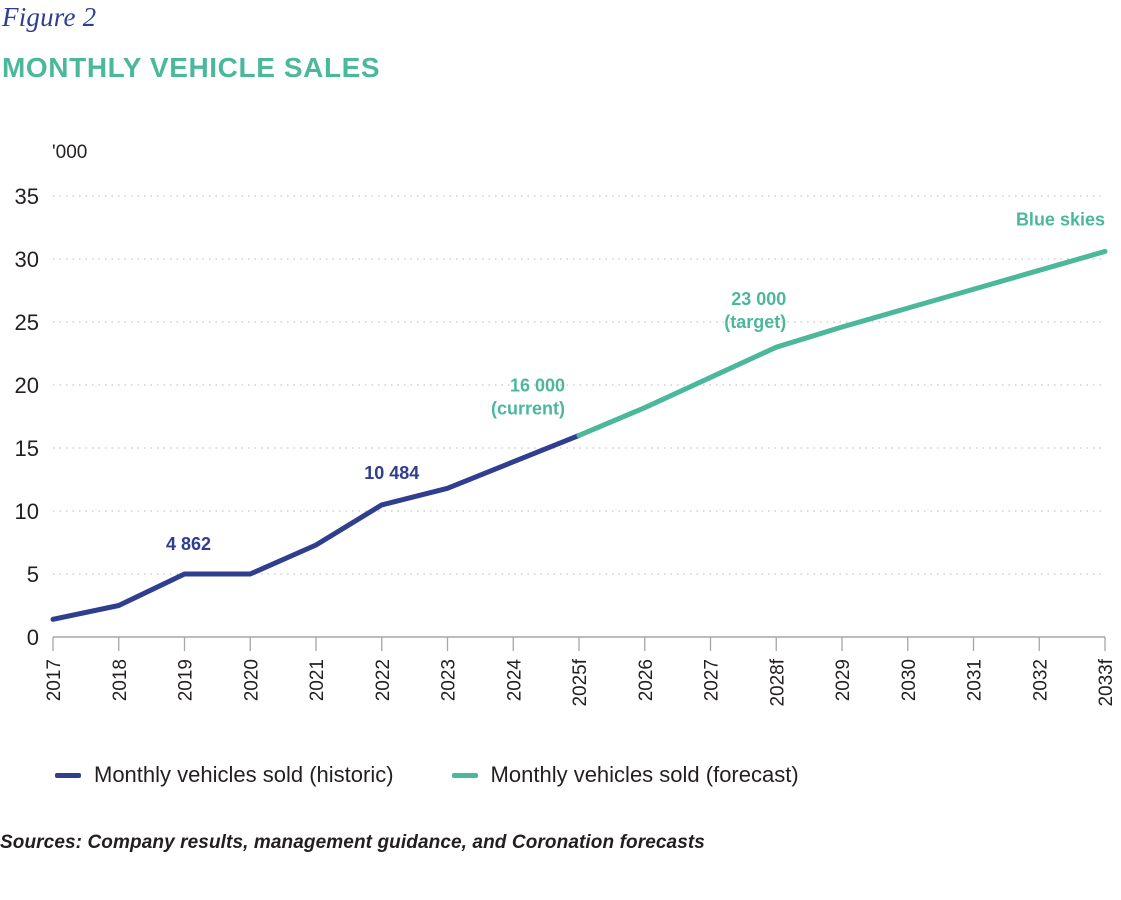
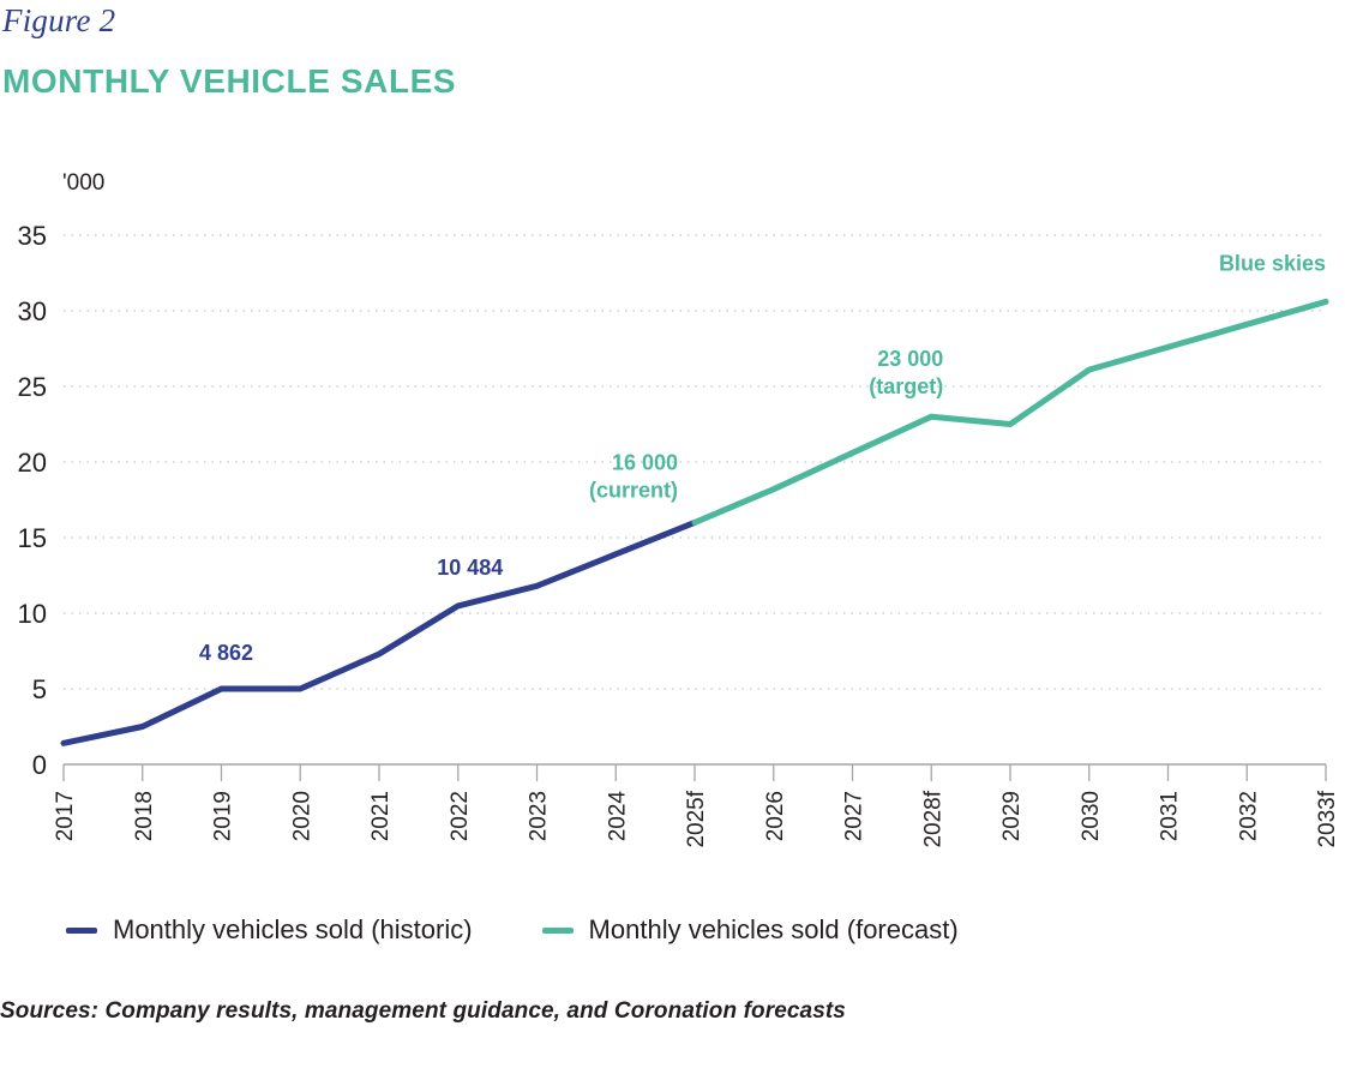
Monthly vehicles sold (forecast)/2029: 24.6 -> 22.5
